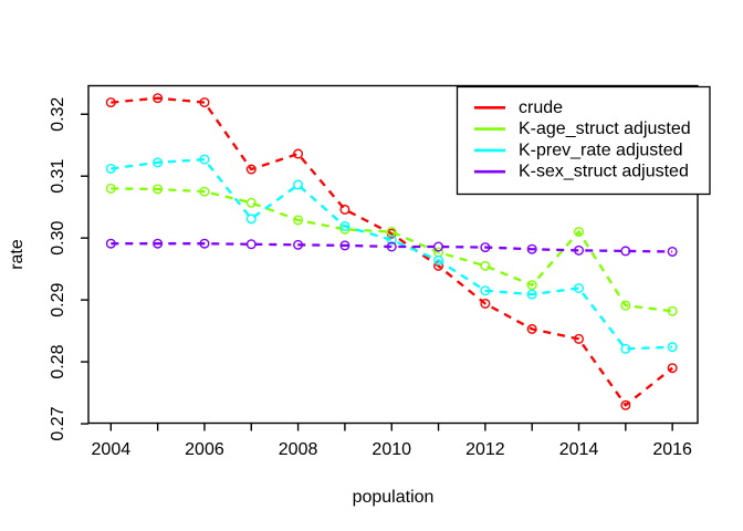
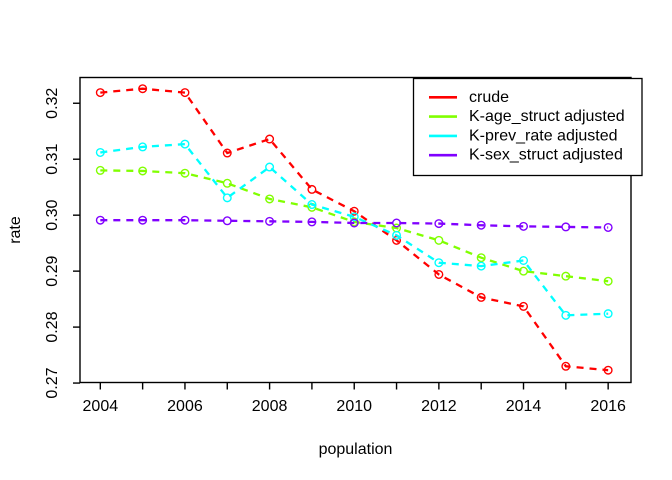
K-age_struct adjusted/2010: 0.301 -> 0.299
K-age_struct adjusted/2014: 0.301 -> 0.290
crude/2016: 0.279 -> 0.272
